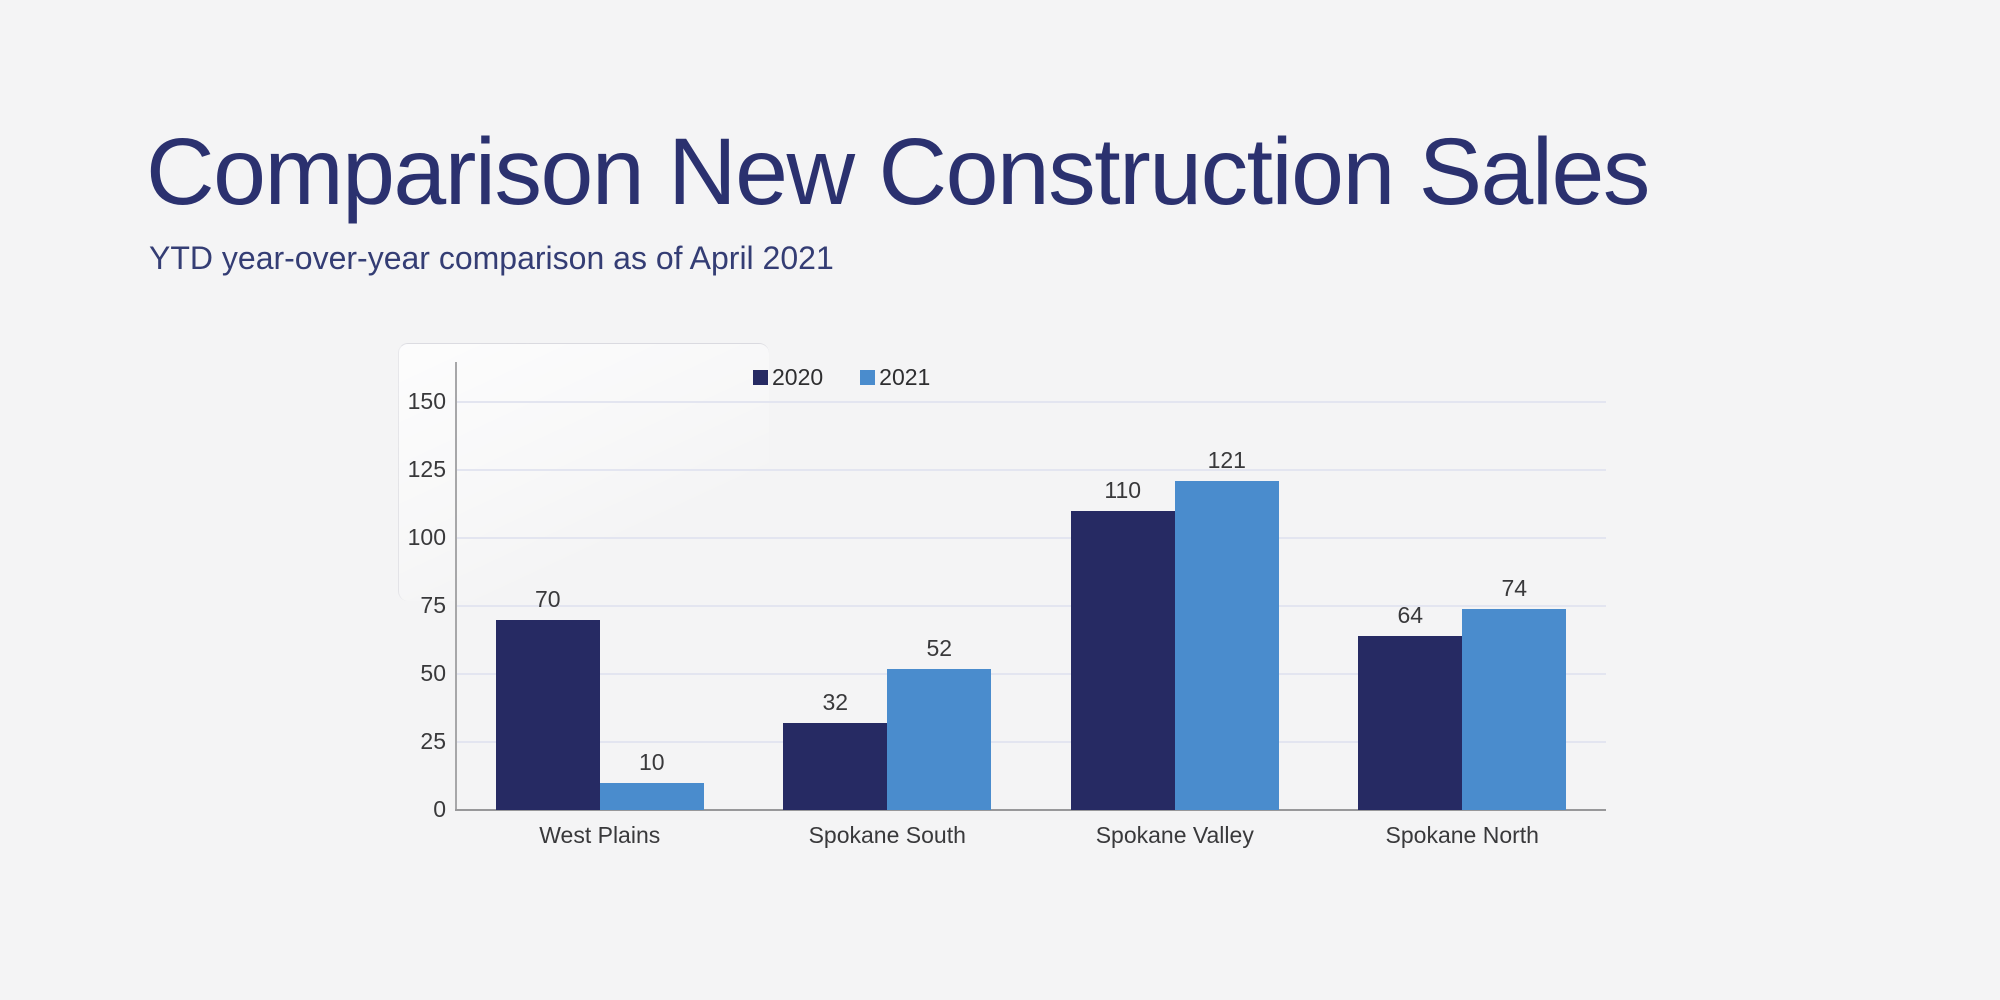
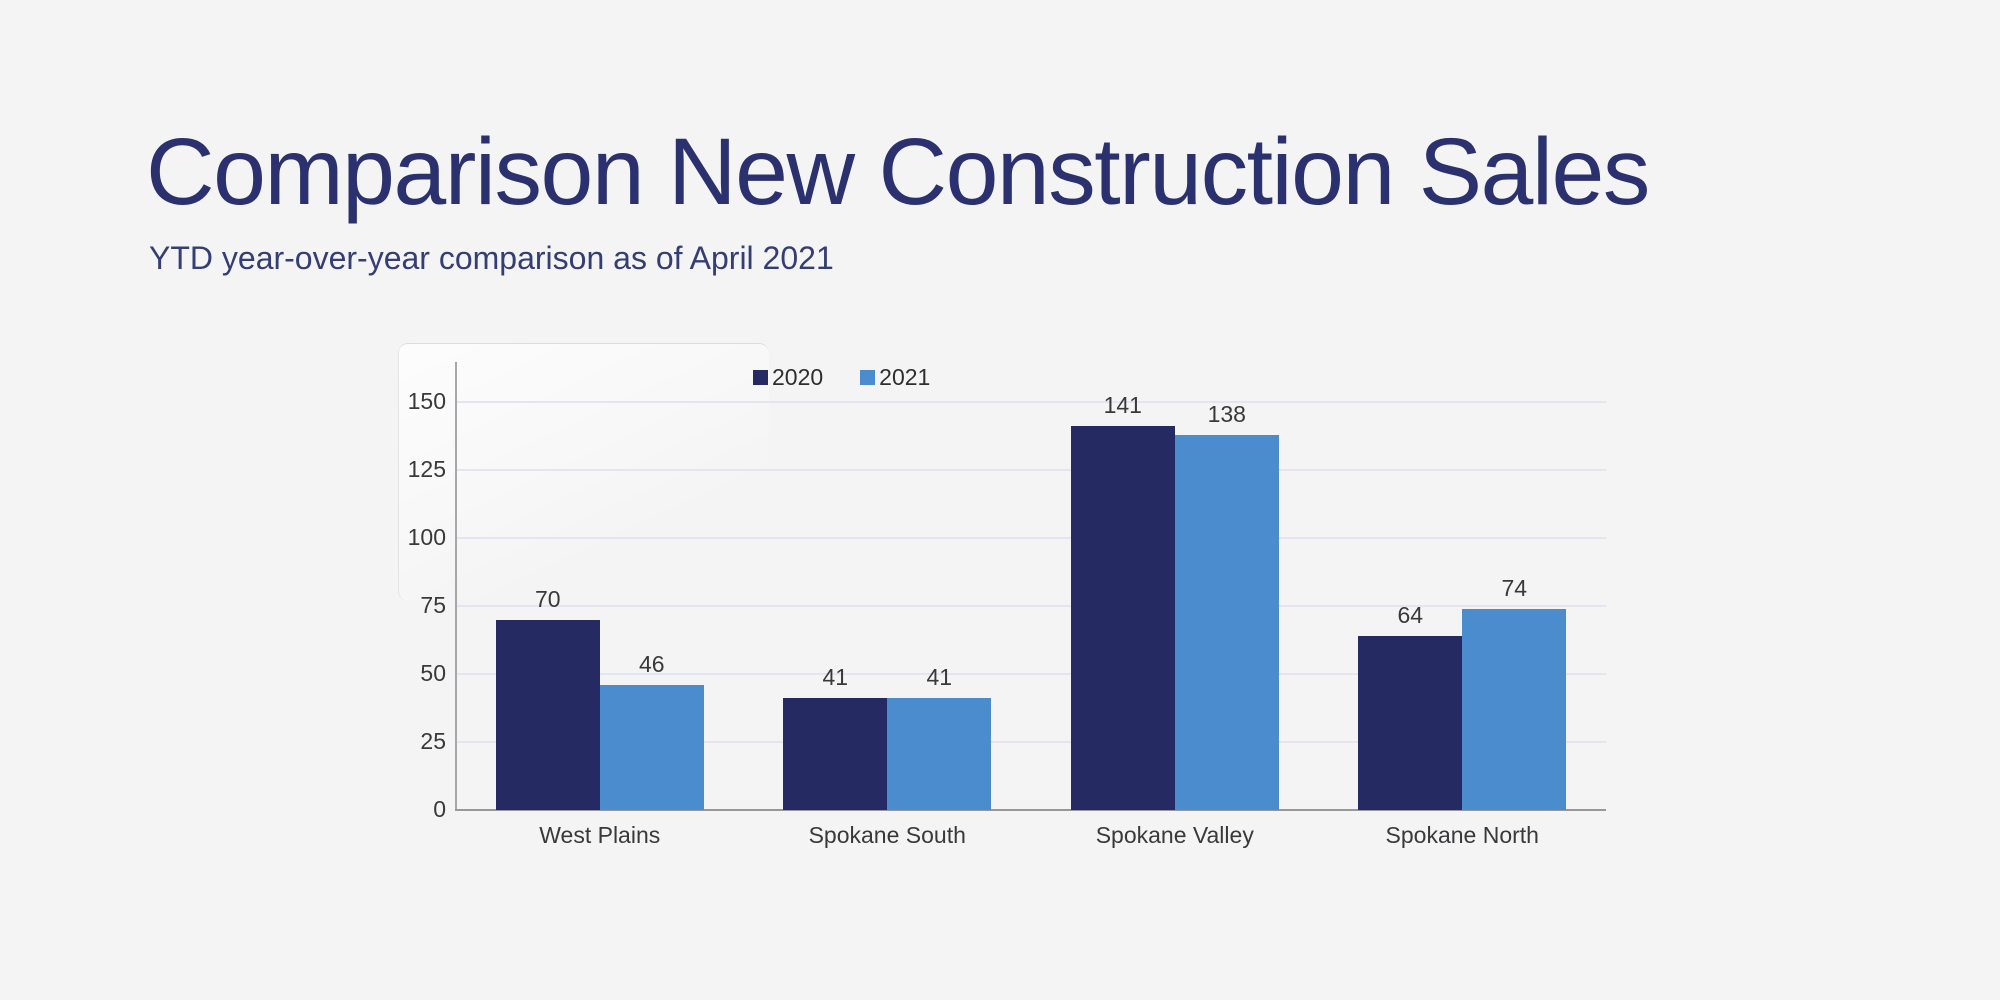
2021/West Plains: 10 -> 46
2020/Spokane South: 32 -> 41
2021/Spokane South: 52 -> 41
2020/Spokane Valley: 110 -> 141
2021/Spokane Valley: 121 -> 138
